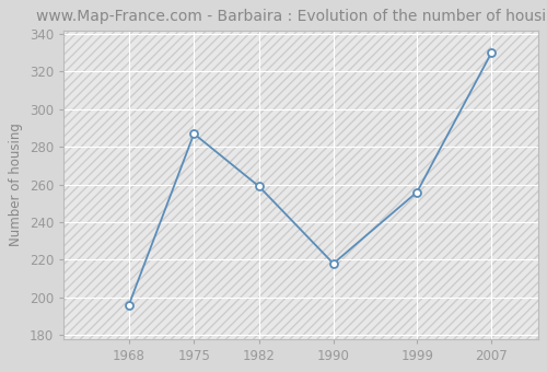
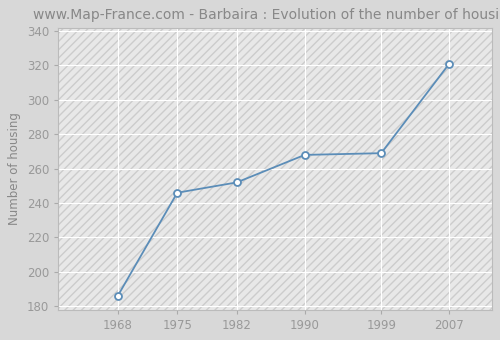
1968: 196 -> 186
1975: 287 -> 246
1982: 259 -> 252
1990: 218 -> 268
1999: 256 -> 269
2007: 330 -> 321
